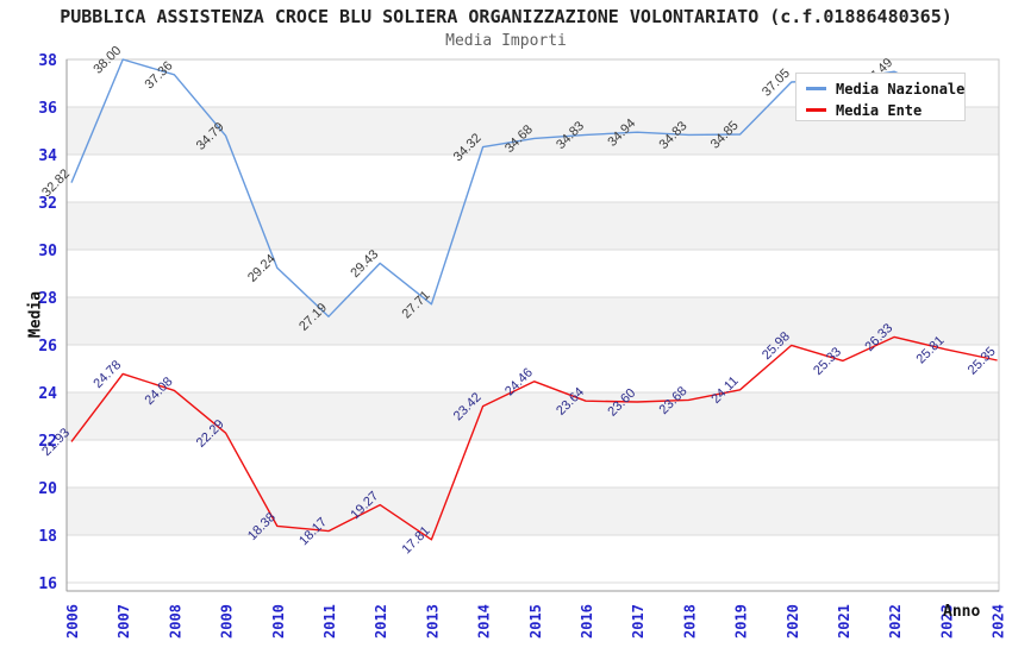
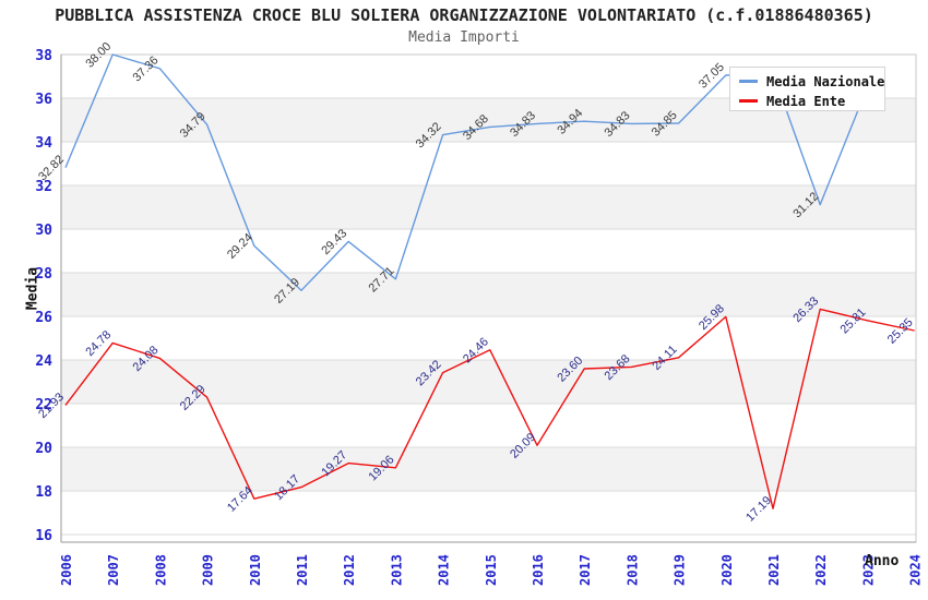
Media Ente/2010: 18.38 -> 17.64
Media Ente/2013: 17.81 -> 19.06
Media Ente/2016: 23.64 -> 20.09
Media Ente/2021: 25.33 -> 17.19
Media Nazionale/2022: 37.49 -> 31.12
